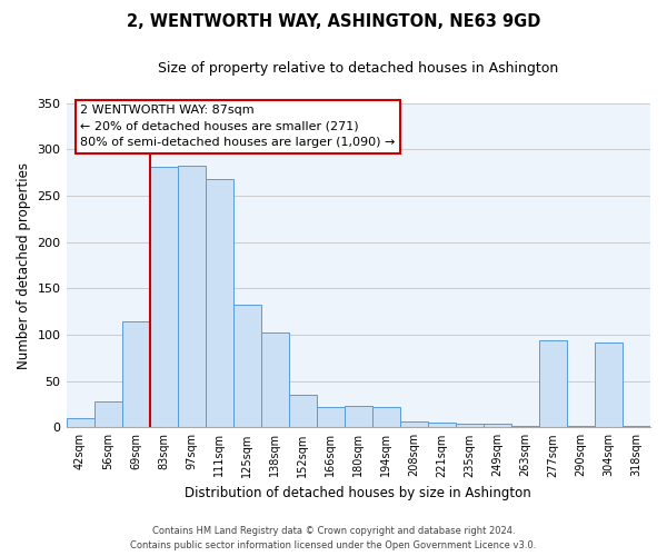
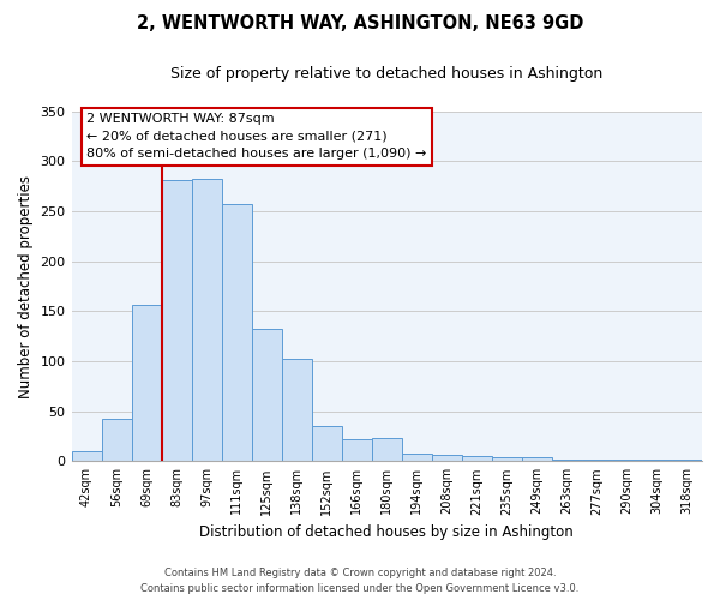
56sqm: 28 -> 42
69sqm: 114 -> 157
111sqm: 268 -> 257
194sqm: 22 -> 7
277sqm: 94 -> 1
304sqm: 92 -> 1
